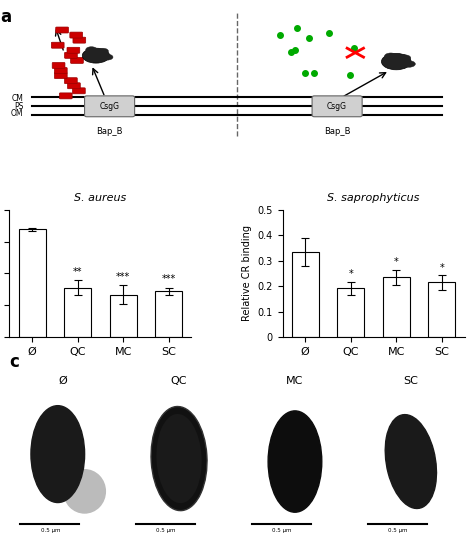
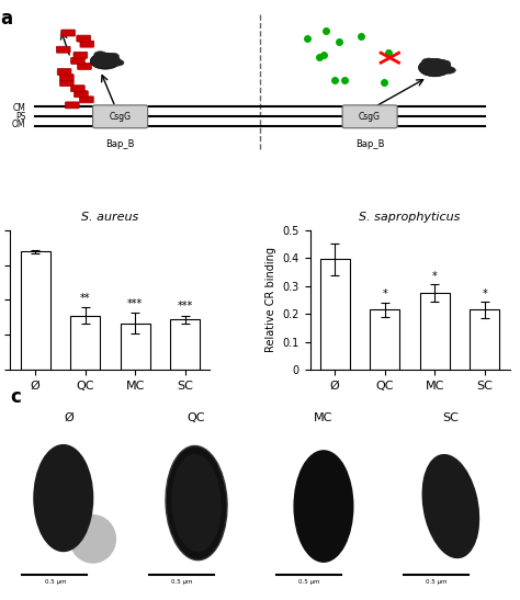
S. saprophyticus/Ø: 0.335 -> 0.395
S. saprophyticus/QC: 0.192 -> 0.215
S. saprophyticus/MC: 0.235 -> 0.275
